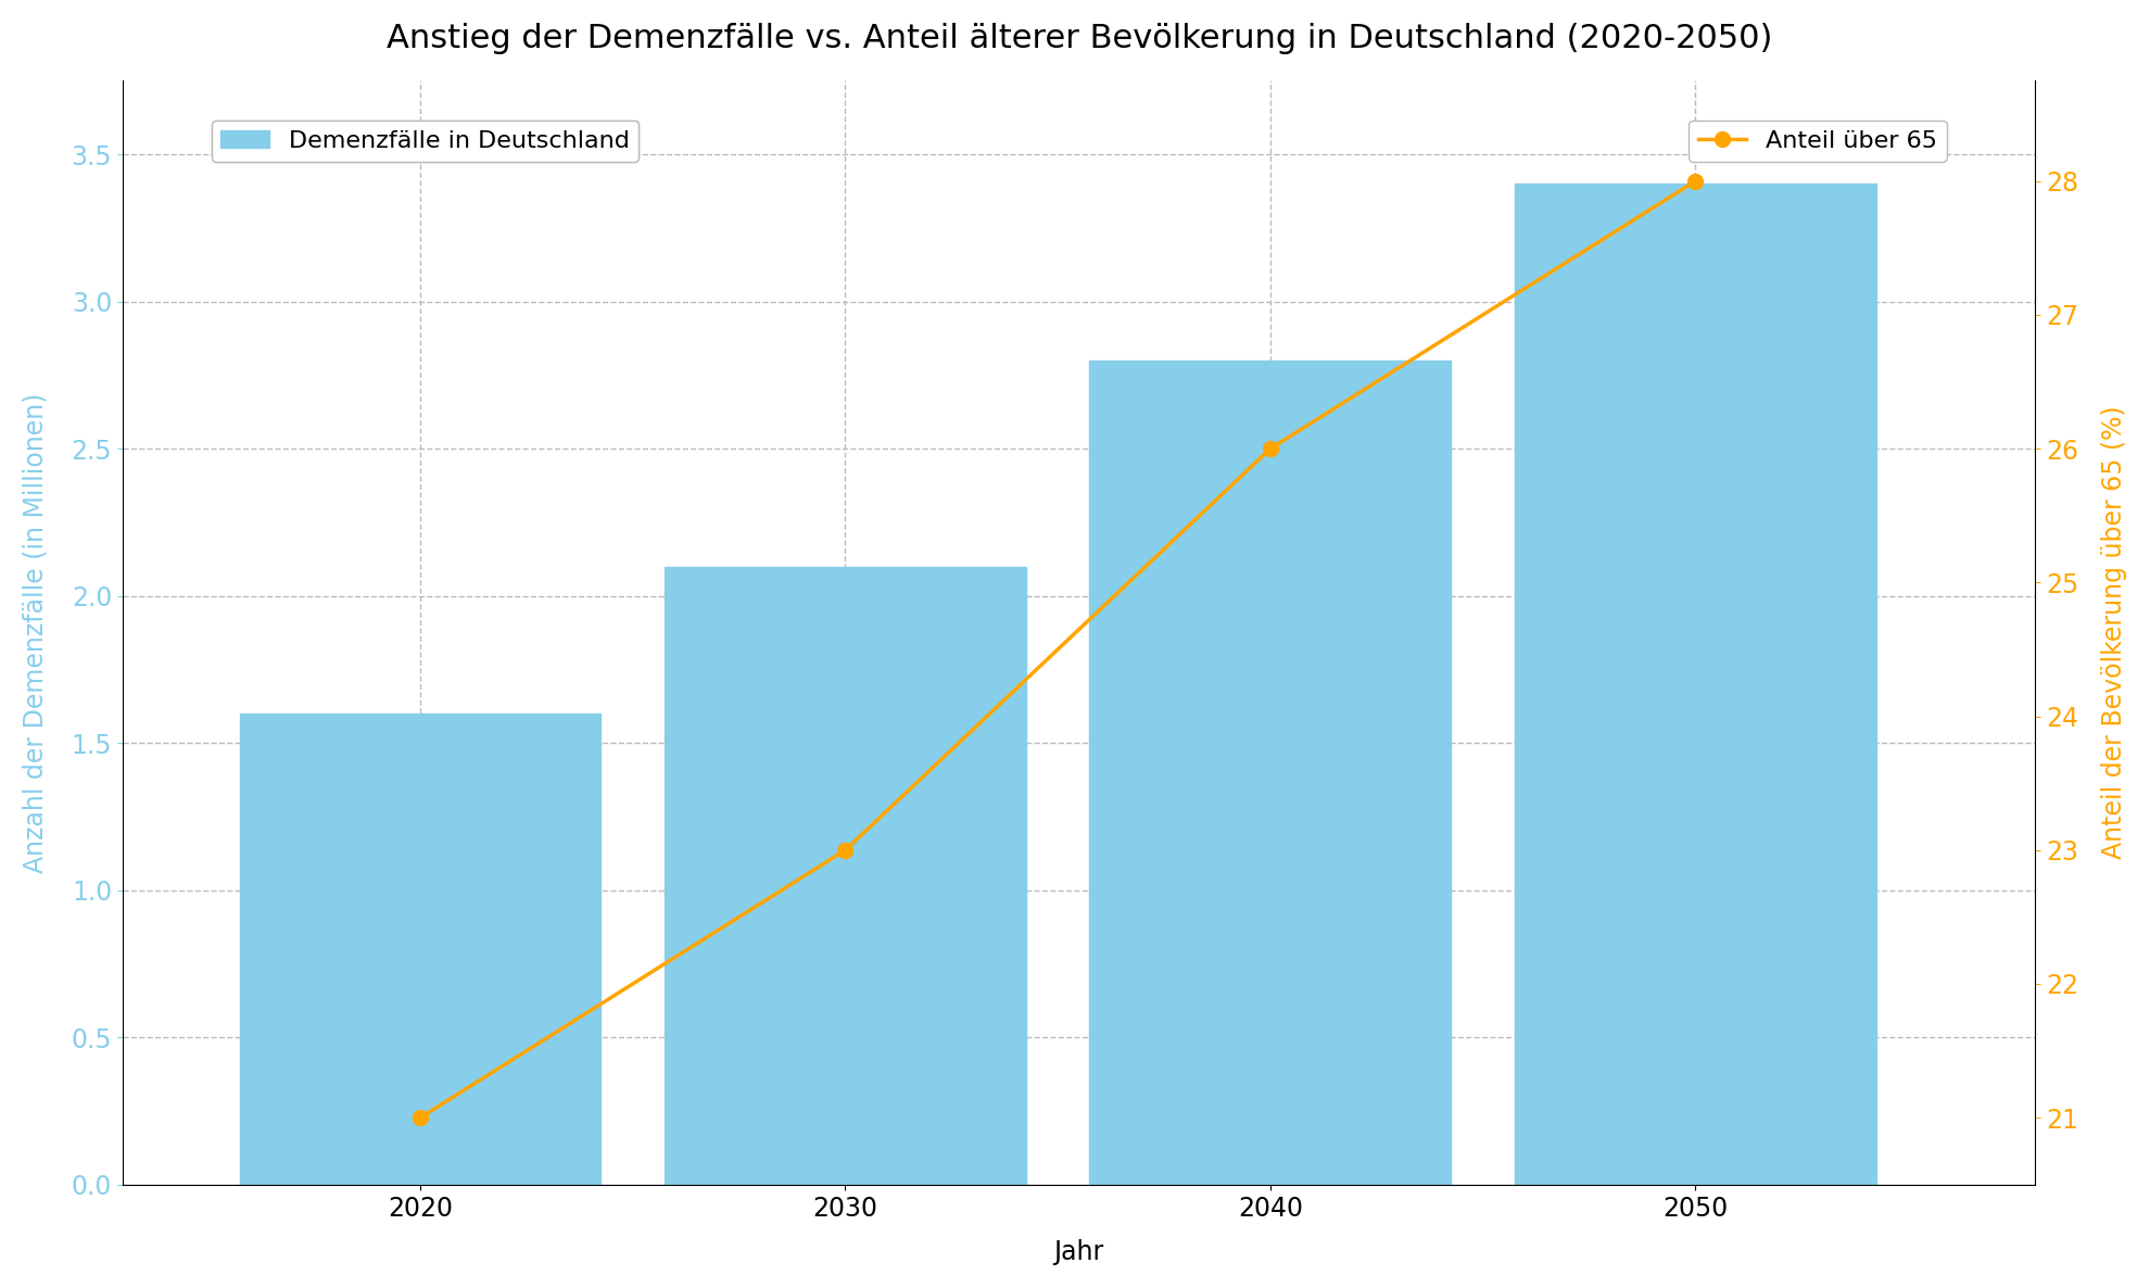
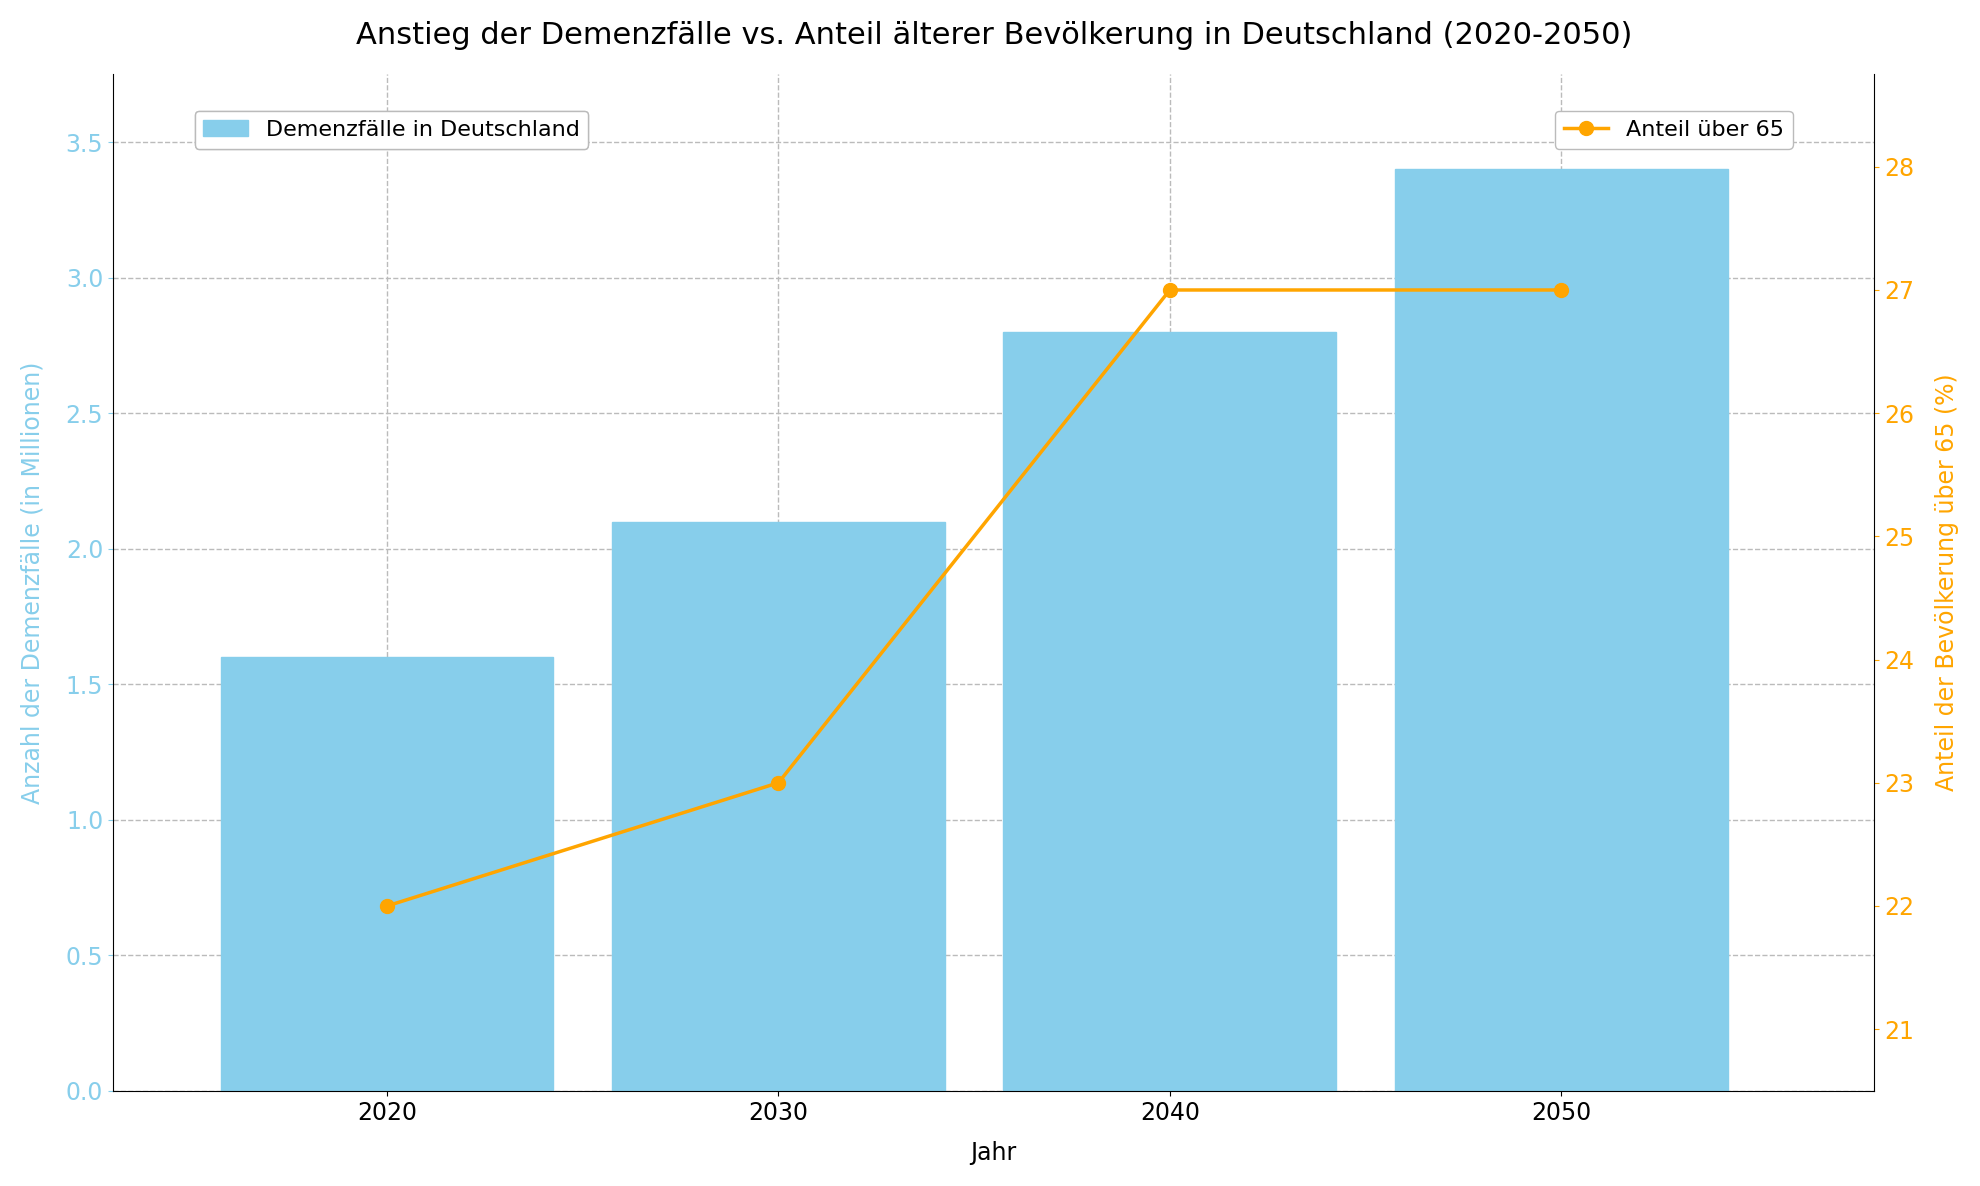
Anteil über 65/2020: 21 -> 22
Anteil über 65/2040: 26 -> 27
Anteil über 65/2050: 28 -> 27
